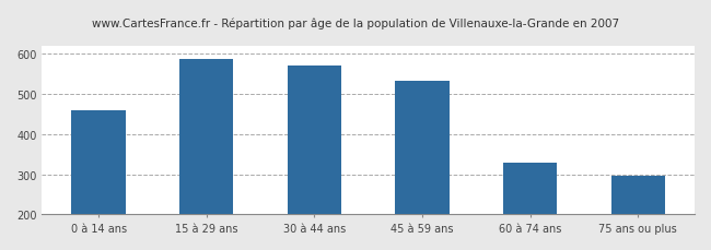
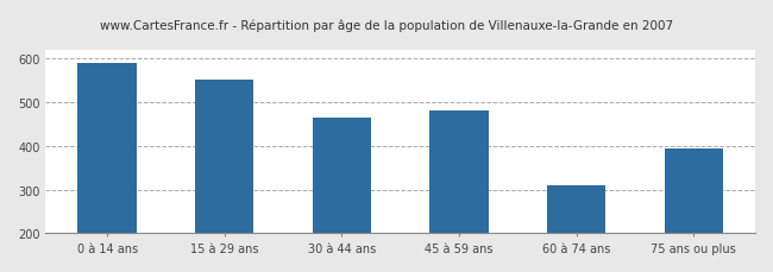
0 à 14 ans: 460 -> 590
15 à 29 ans: 585 -> 550
30 à 44 ans: 570 -> 465
45 à 59 ans: 533 -> 480
60 à 74 ans: 328 -> 310
75 ans ou plus: 297 -> 395
